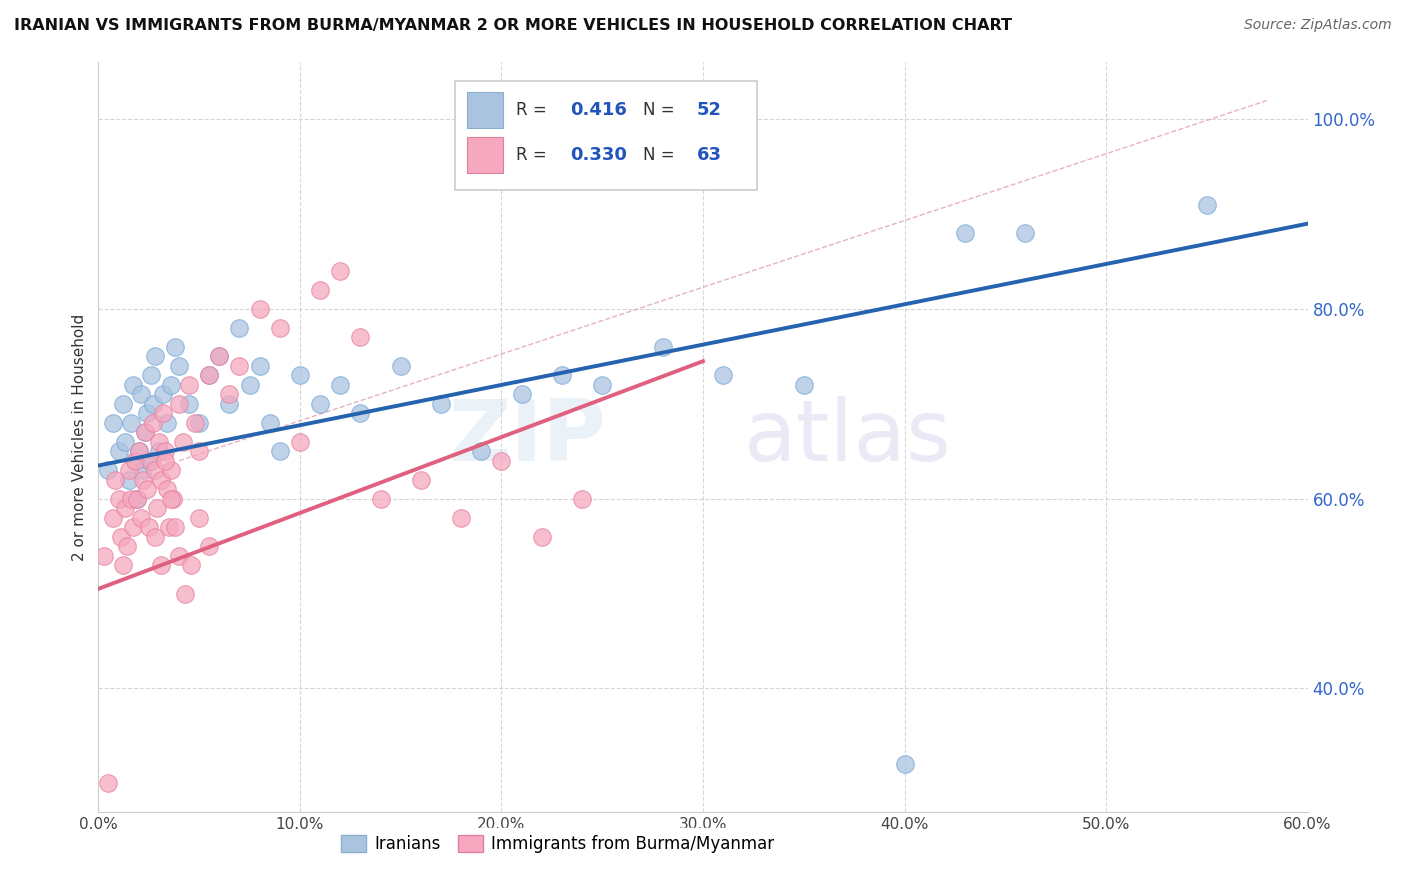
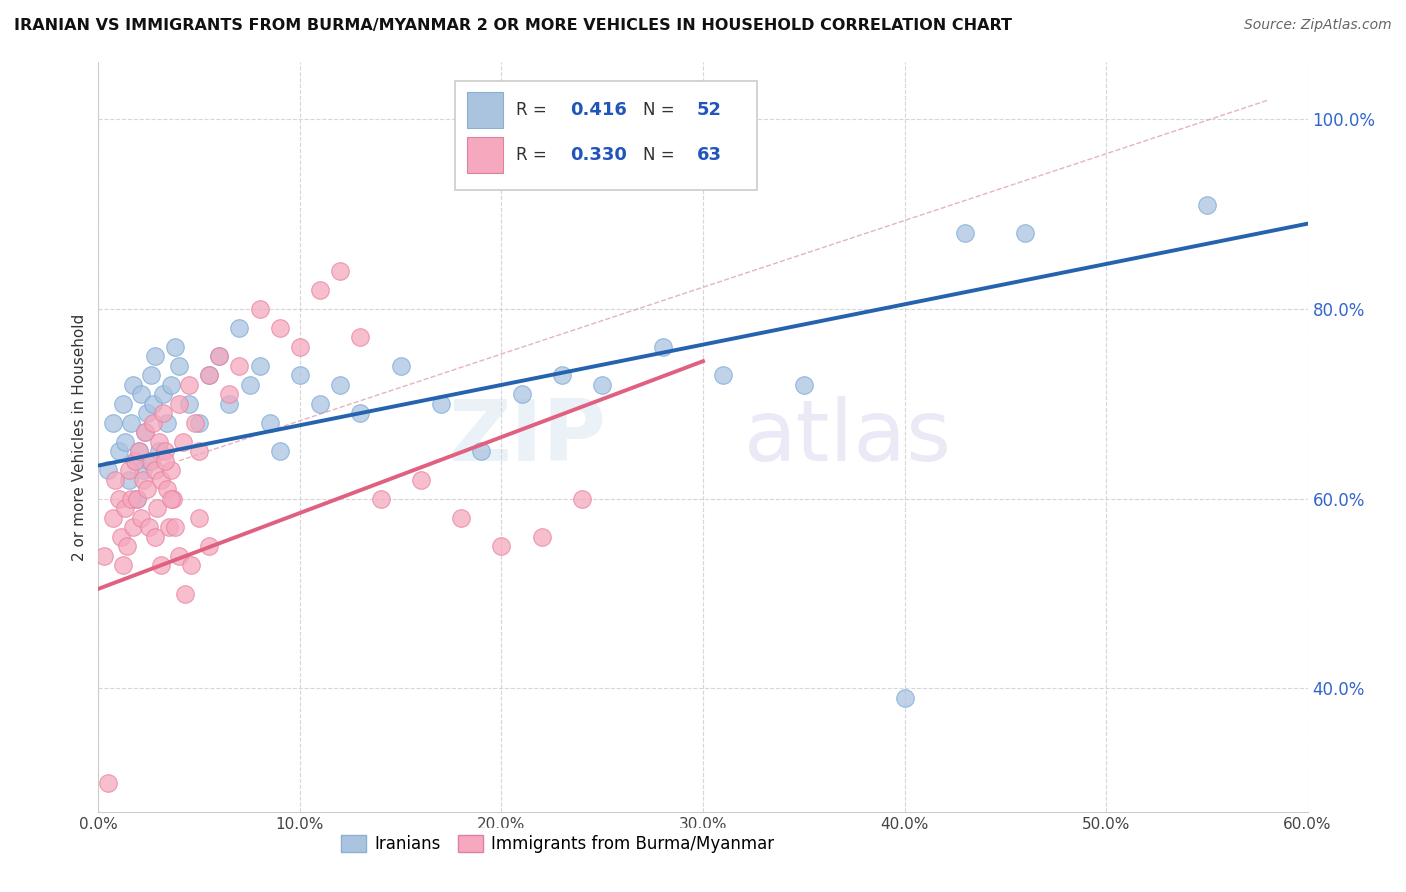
Immigrants from Burma/Myanmar/10.0%: 66% -> 76%
Immigrants from Burma/Myanmar/20.0%: 64% -> 55%
Iranians/40.0%: 32% -> 39%
